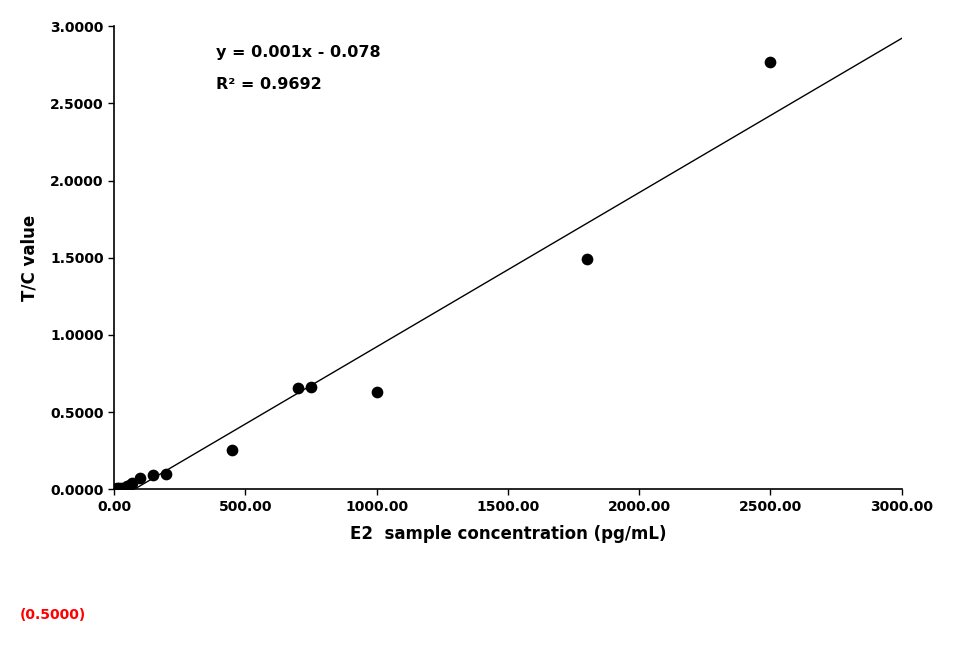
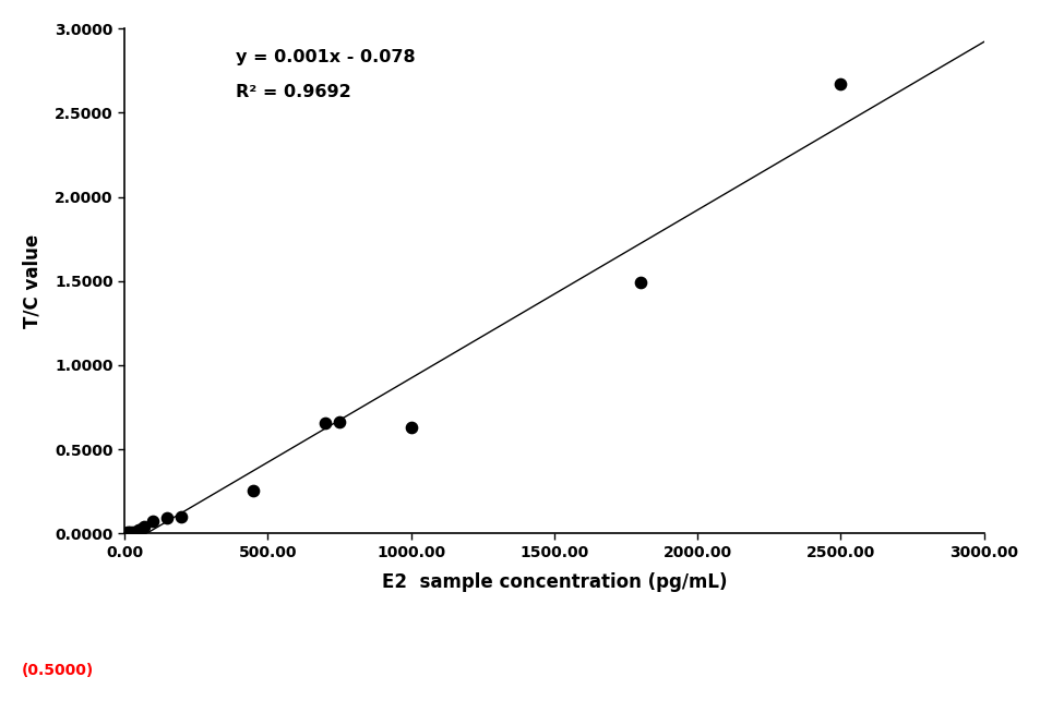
2500.00: 2.77 -> 2.67
